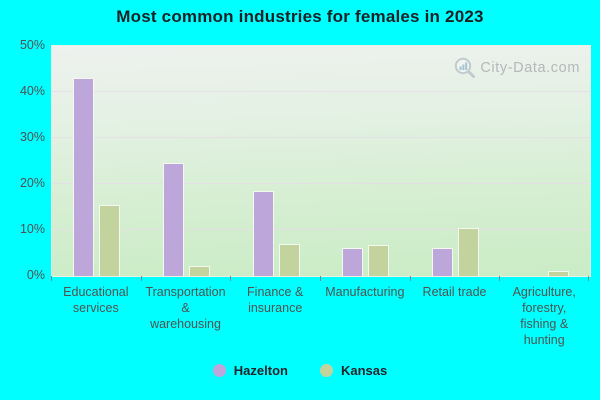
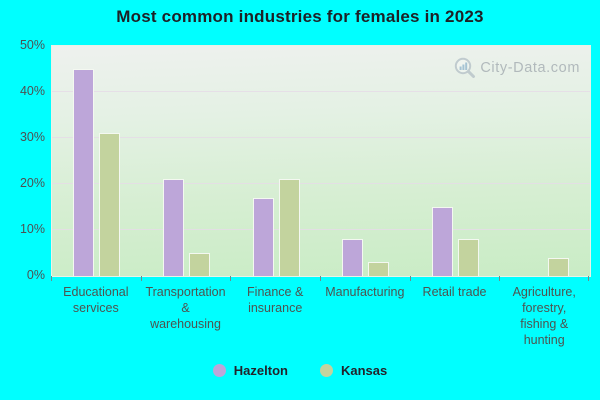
Hazelton/Educational services: 43% -> 45%
Kansas/Educational services: 16% -> 31%
Hazelton/Transportation & warehousing: 24% -> 21%
Kansas/Transportation & warehousing: 2% -> 5%
Hazelton/Finance & insurance: 18% -> 17%
Kansas/Finance & insurance: 7% -> 21%
Hazelton/Manufacturing: 6% -> 8%
Kansas/Manufacturing: 7% -> 3%
Hazelton/Retail trade: 6% -> 15%
Kansas/Retail trade: 10% -> 8%
Kansas/Agriculture, forestry, fishing & hunting: 1% -> 4%
